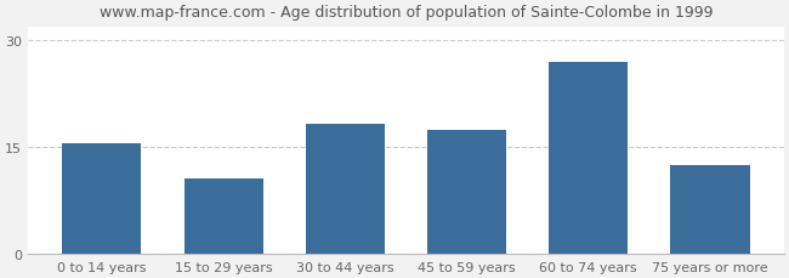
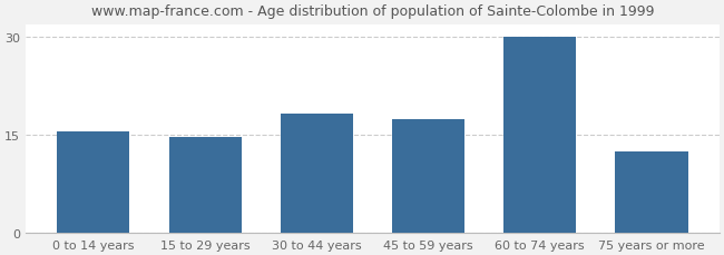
15 to 29 years: 10.6 -> 14.7
60 to 74 years: 27.0 -> 30.0
